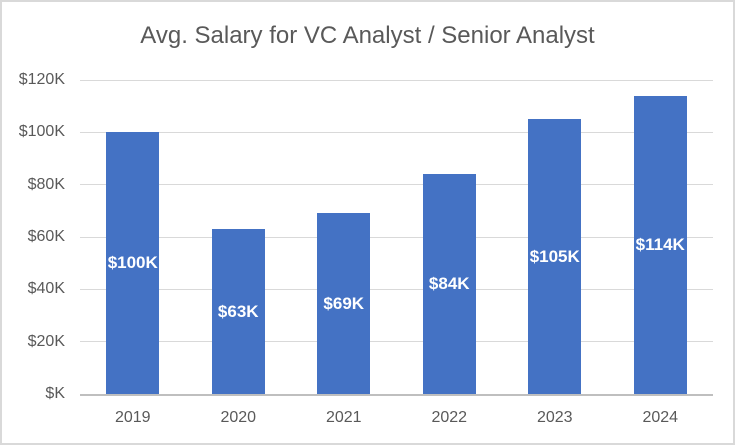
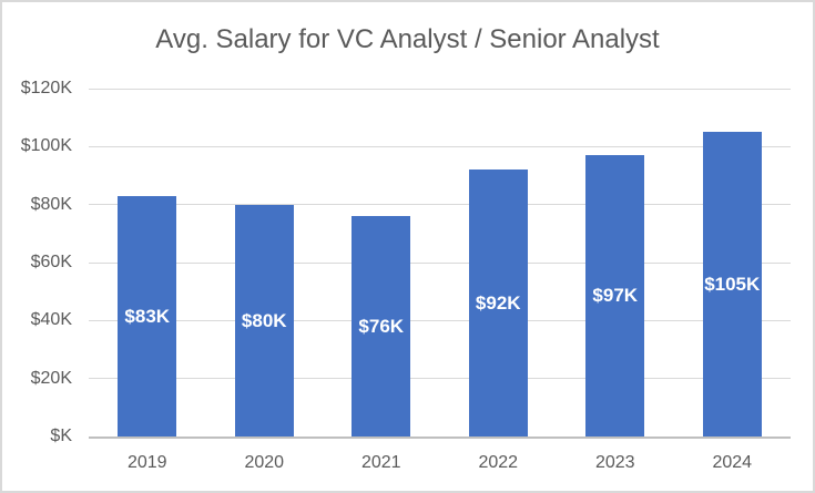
2019: $100K -> $83K
2020: $63K -> $80K
2021: $69K -> $76K
2022: $84K -> $92K
2023: $105K -> $97K
2024: $114K -> $105K
